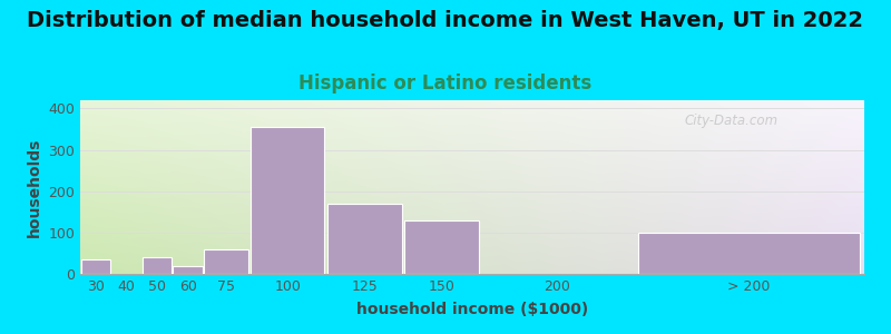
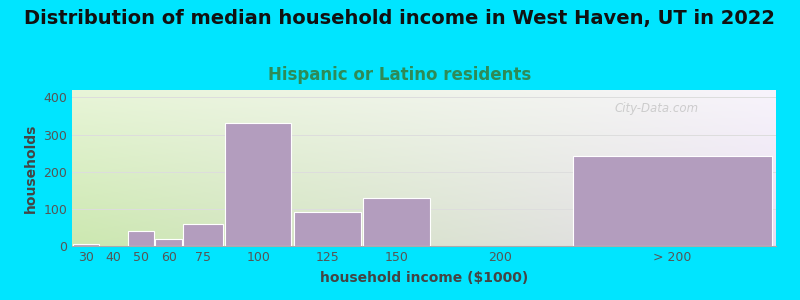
30: 35 -> 5
100: 355 -> 330
125: 170 -> 92
> 200: 100 -> 242
